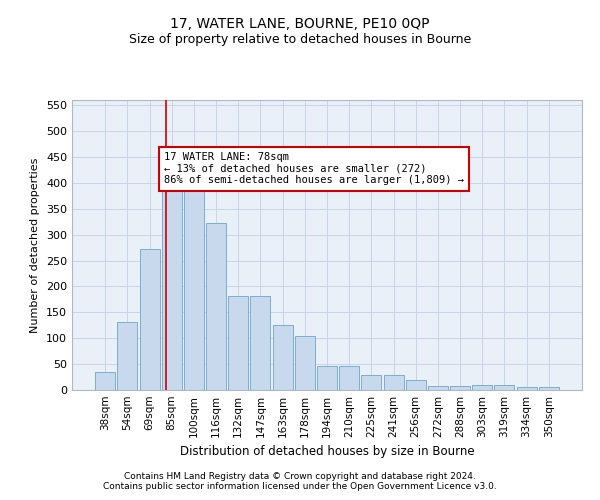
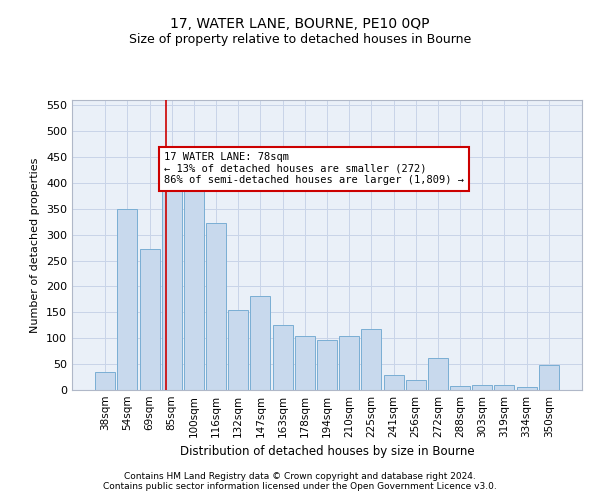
54sqm: 132 -> 350
132sqm: 182 -> 154
194sqm: 46 -> 96
210sqm: 46 -> 104
225sqm: 29 -> 118
272sqm: 8 -> 62
350sqm: 6 -> 48
